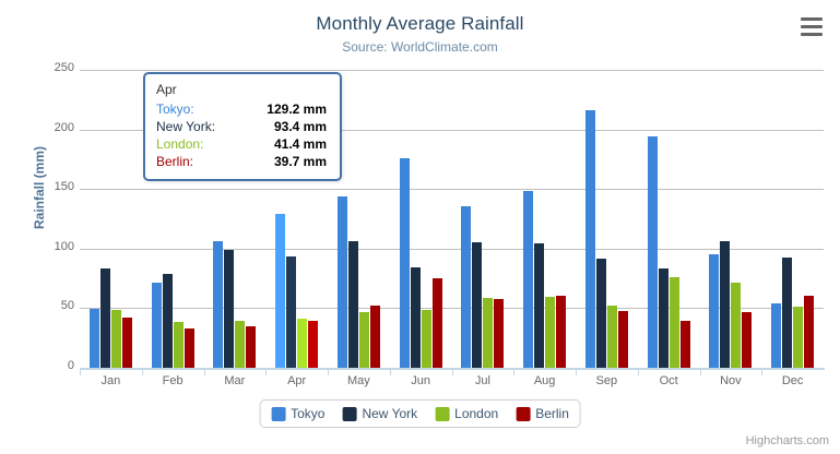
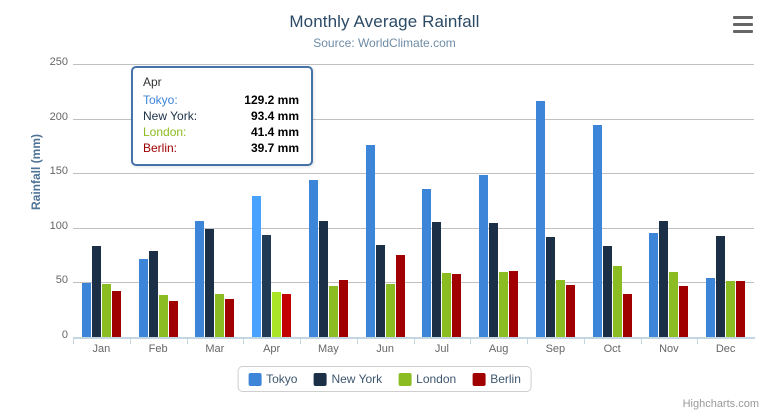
London/Oct: 76 -> 65
London/Nov: 71 -> 59
Berlin/Dec: 60 -> 51
